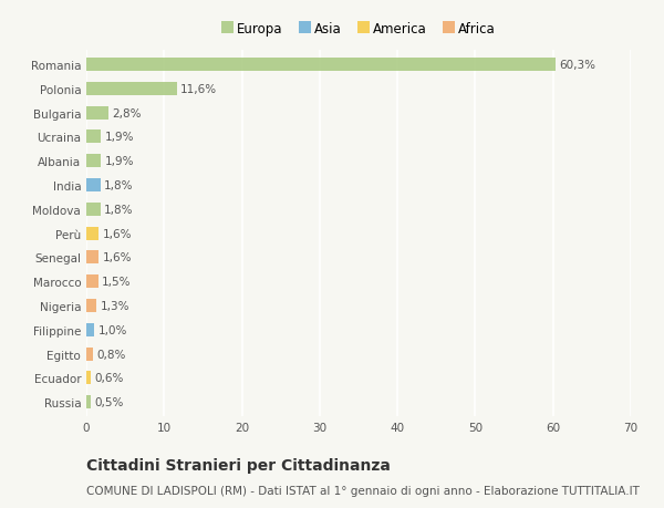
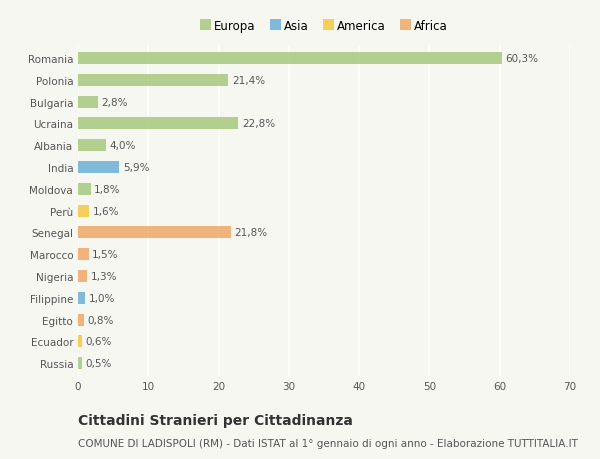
Polonia: 11,6% -> 21,4%
Ucraina: 1,9% -> 22,8%
Albania: 1,9% -> 4,0%
India: 1,8% -> 5,9%
Senegal: 1,6% -> 21,8%
